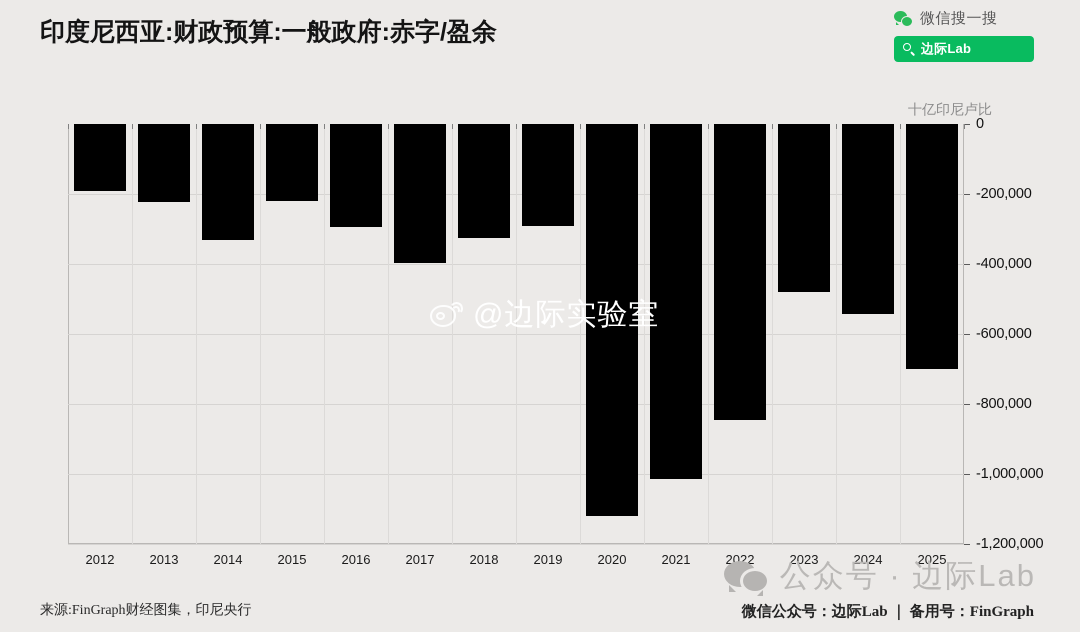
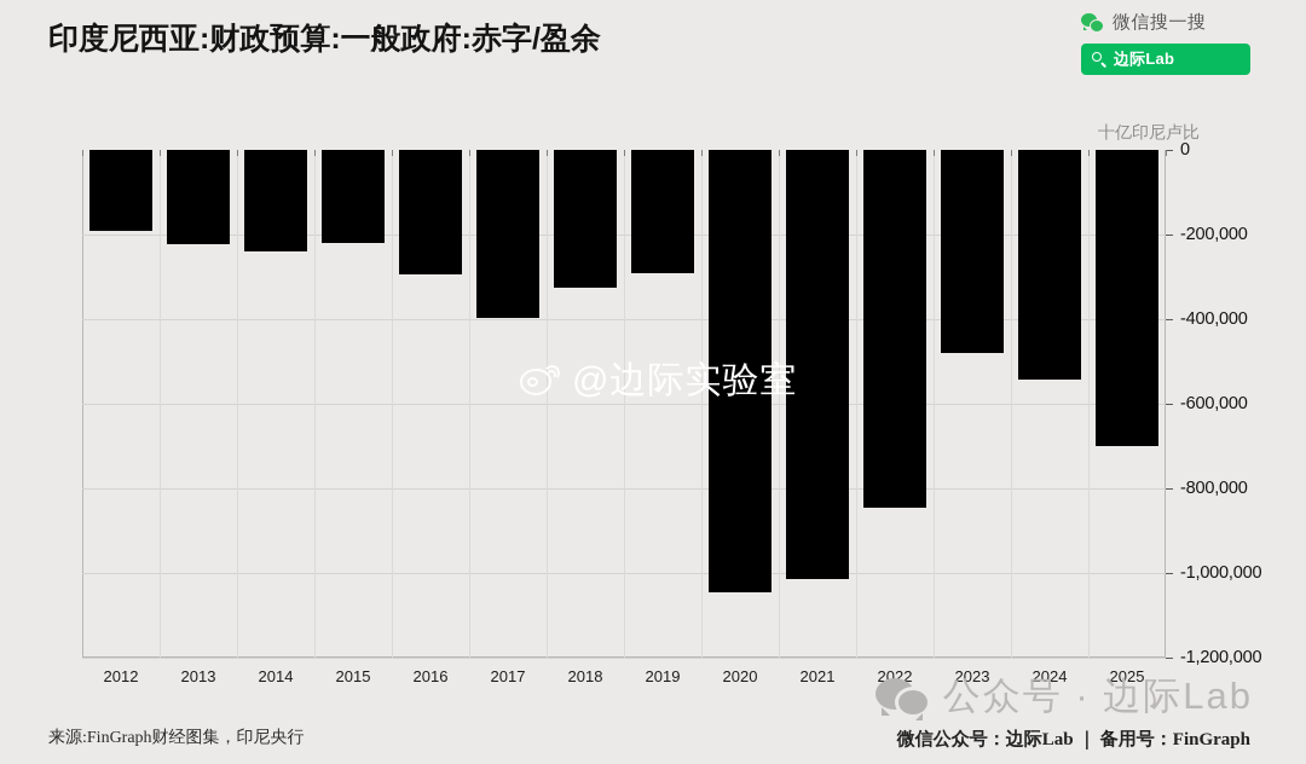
2014: -330000 -> -240000
2020: -1120000 -> -1050000
